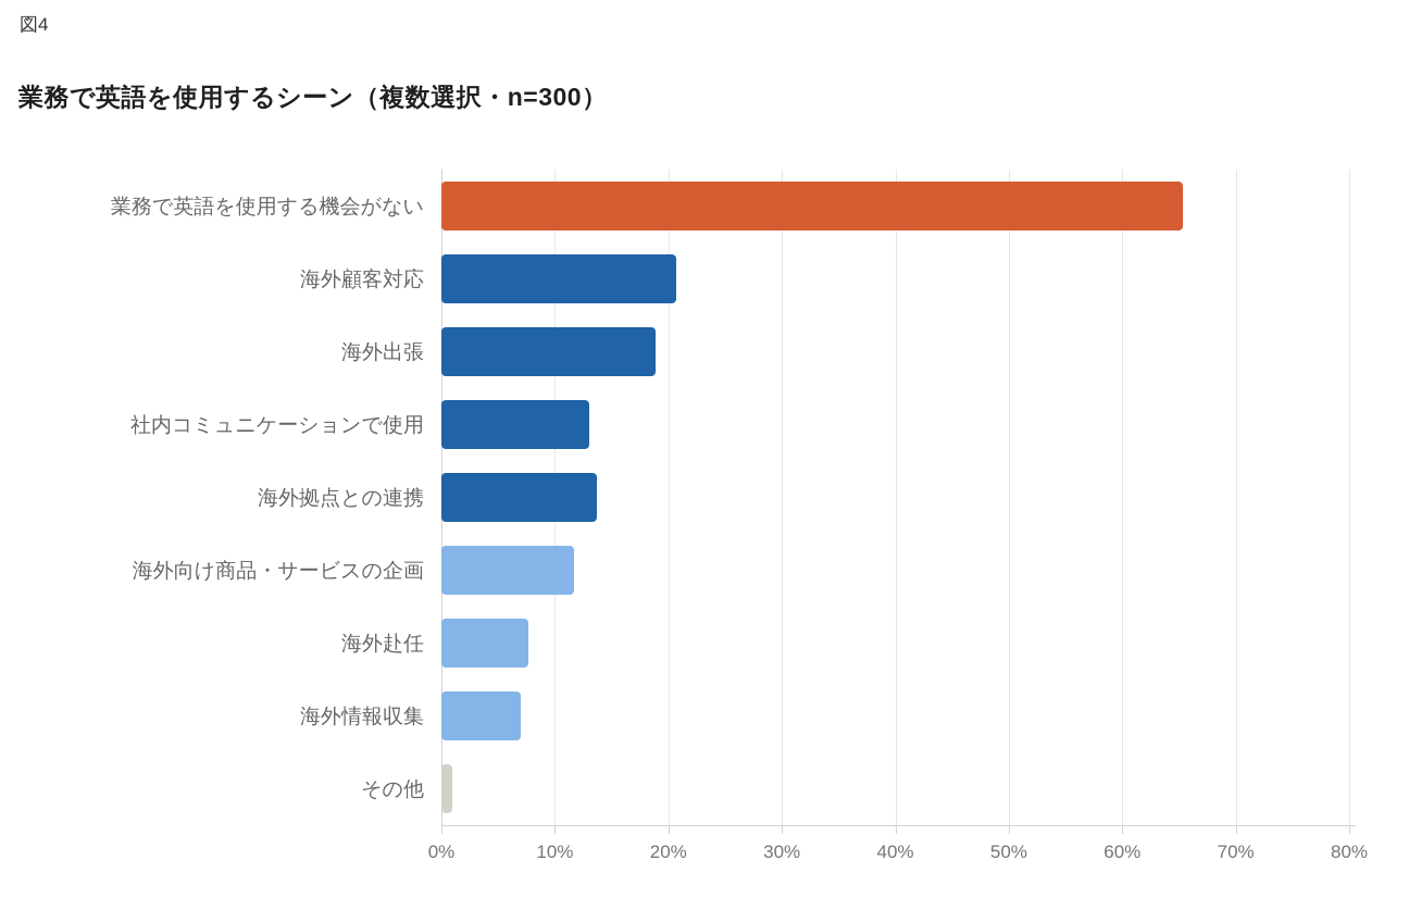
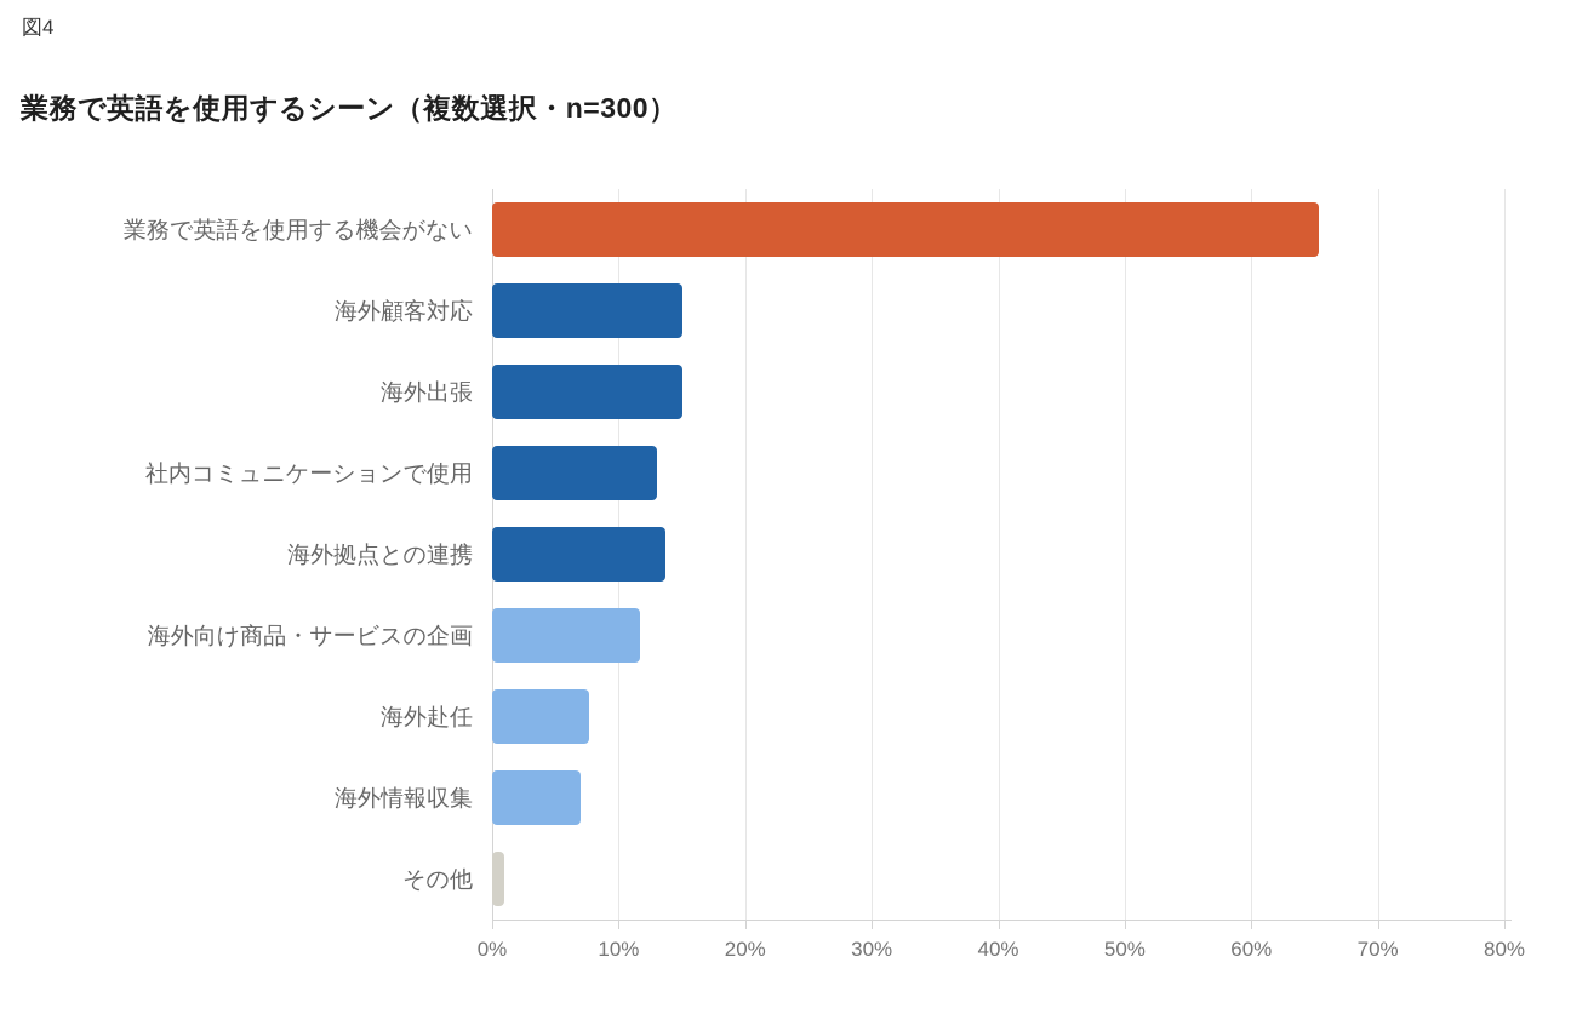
海外顧客対応: 20.7% -> 15.0%
海外出張: 18.9% -> 15.0%
